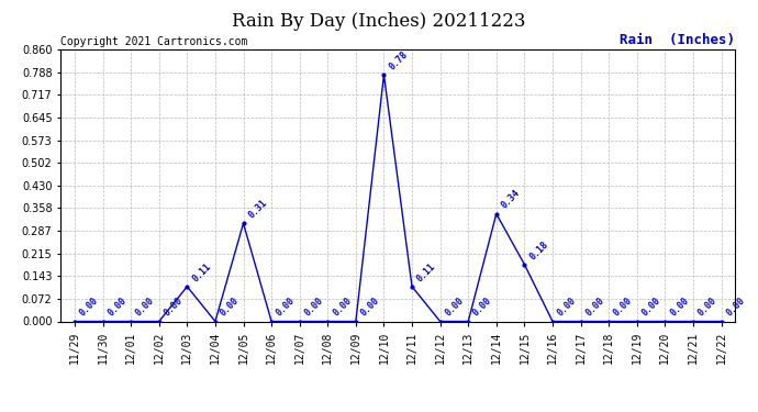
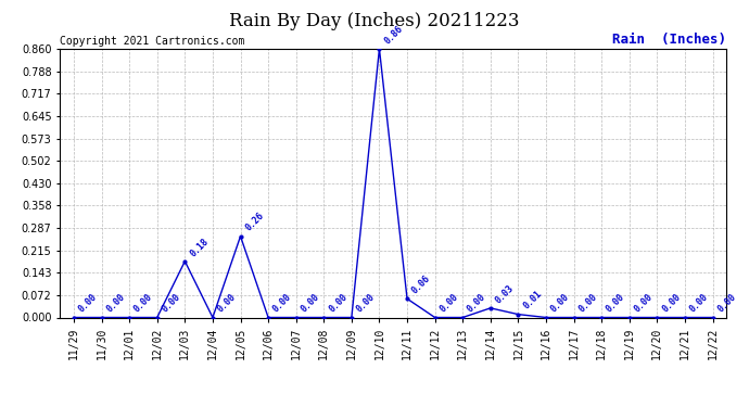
12/03: 0.11 -> 0.18
12/05: 0.31 -> 0.26
12/10: 0.78 -> 0.86
12/11: 0.11 -> 0.06
12/14: 0.34 -> 0.03
12/15: 0.18 -> 0.01
